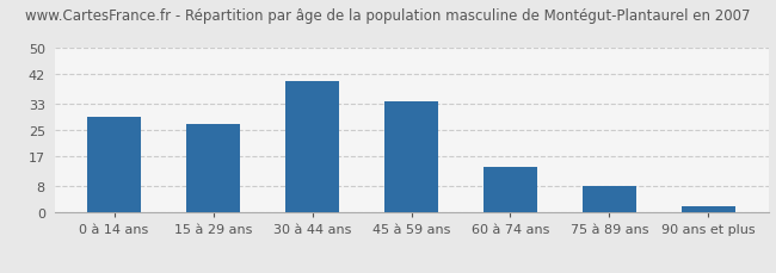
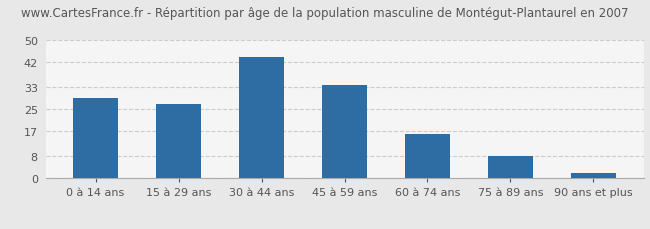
30 à 44 ans: 40 -> 44
60 à 74 ans: 14 -> 16
